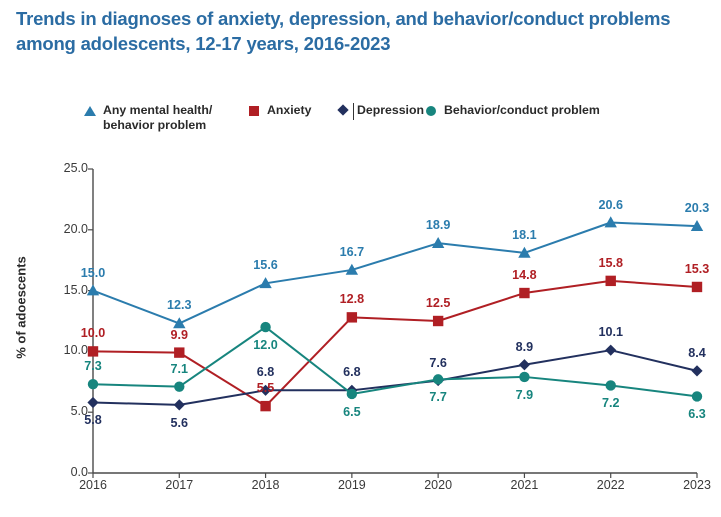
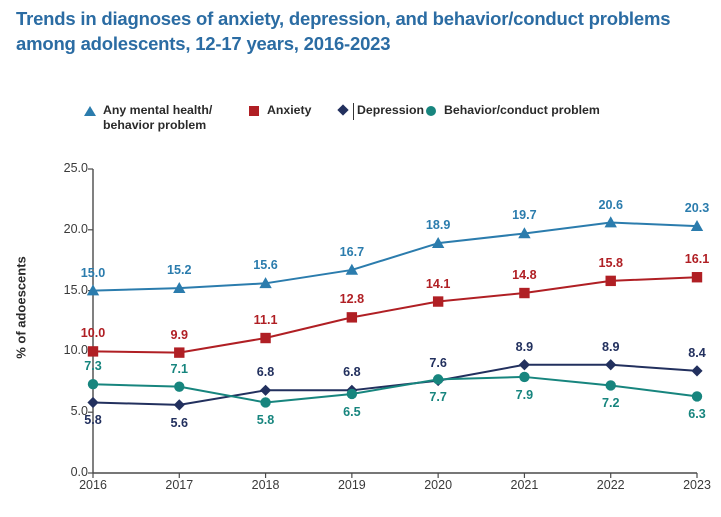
Any mental health/behavior problem/2017: 12.3 -> 15.2
Anxiety/2018: 5.5 -> 11.1
Behavior/conduct problem/2018: 12.0 -> 5.8
Anxiety/2020: 12.5 -> 14.1
Any mental health/behavior problem/2021: 18.1 -> 19.7
Depression/2022: 10.1 -> 8.9
Anxiety/2023: 15.3 -> 16.1
